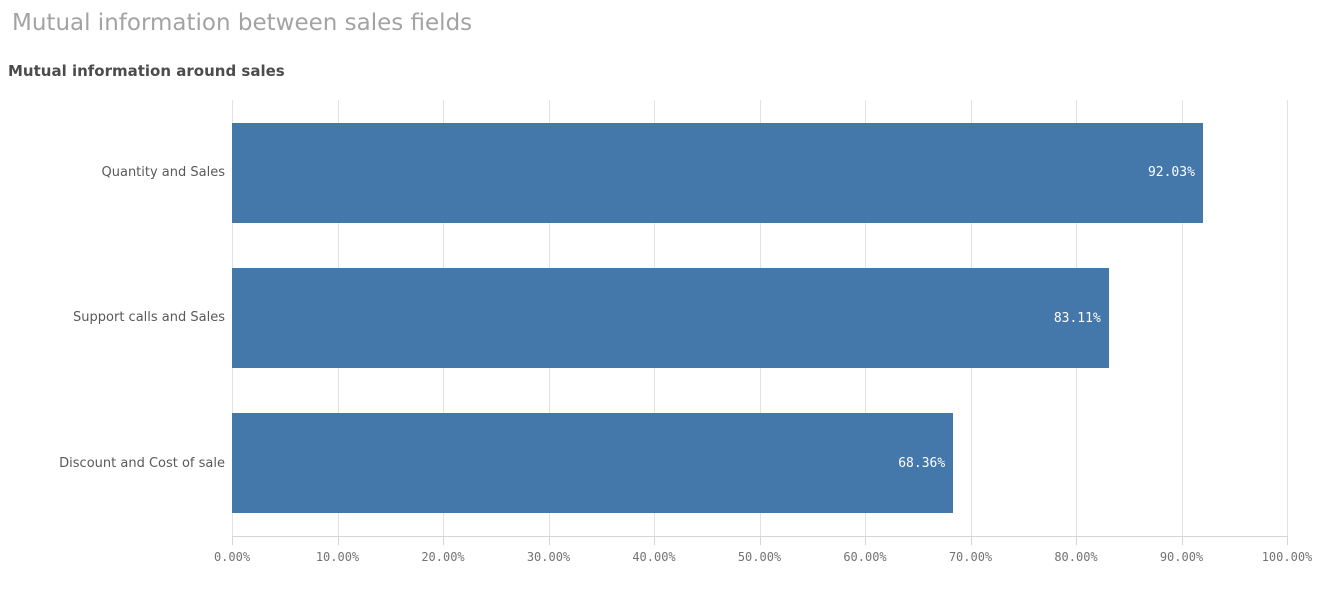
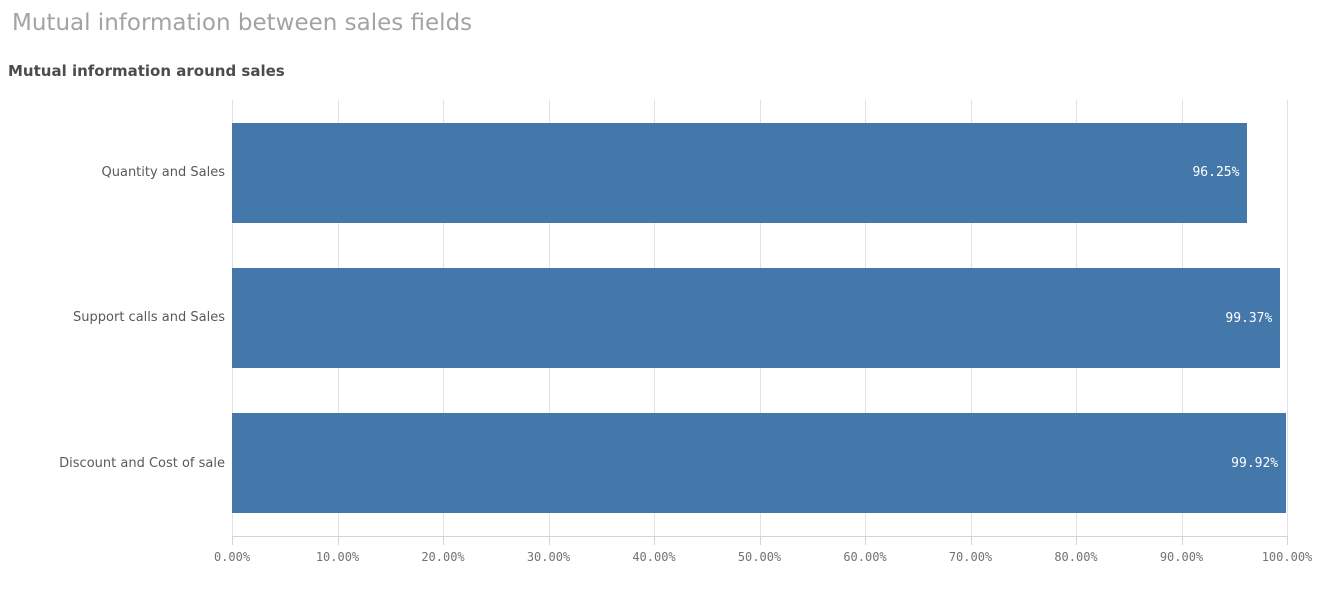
Quantity and Sales: 92.03% -> 96.25%
Support calls and Sales: 83.11% -> 99.37%
Discount and Cost of sale: 68.36% -> 99.92%
